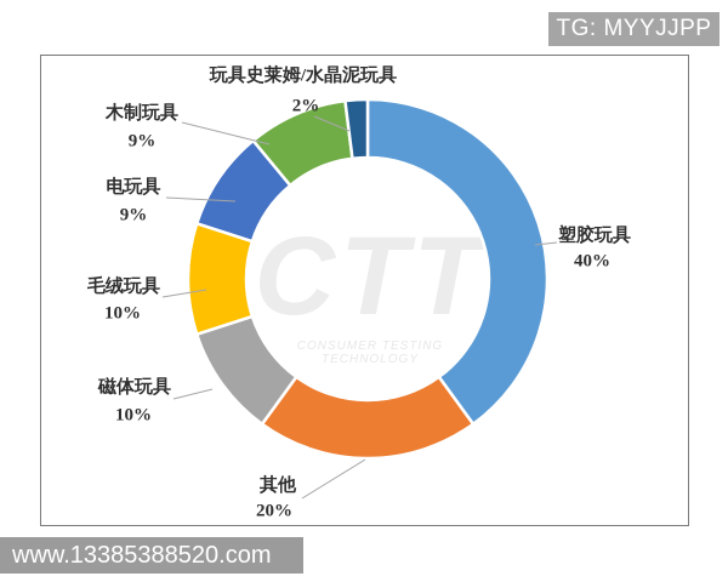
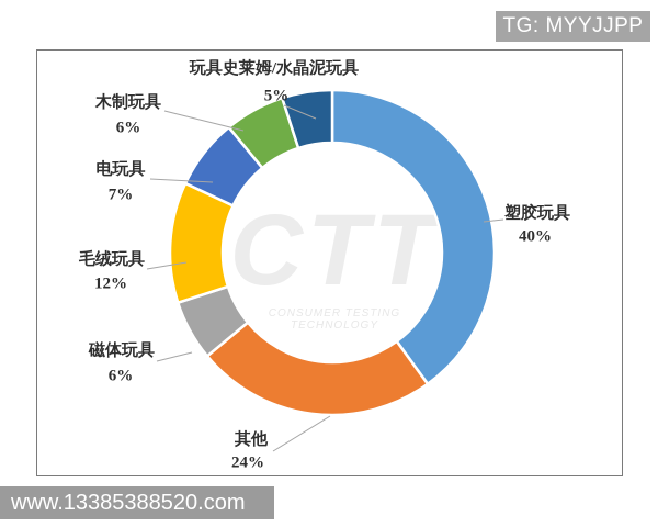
其他: 20% -> 24%
磁体玩具: 10% -> 6%
毛绒玩具: 10% -> 12%
电玩具: 9% -> 7%
木制玩具: 9% -> 6%
玩具史莱姆/水晶泥玩具: 2% -> 5%
